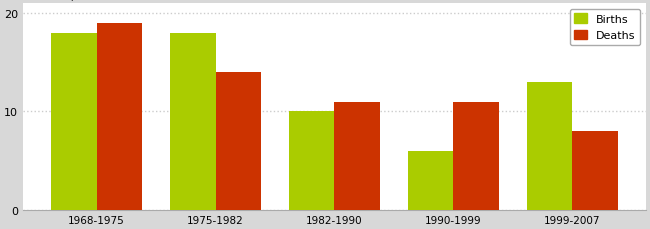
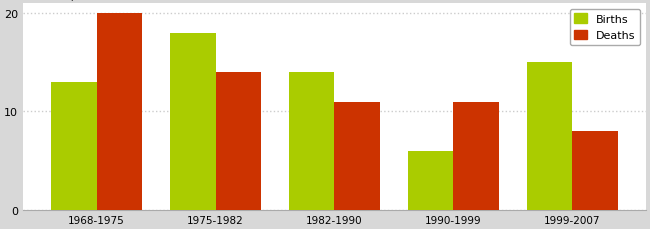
Births/1968-1975: 18 -> 13
Deaths/1968-1975: 19 -> 20
Births/1982-1990: 10 -> 14
Births/1999-2007: 13 -> 15
